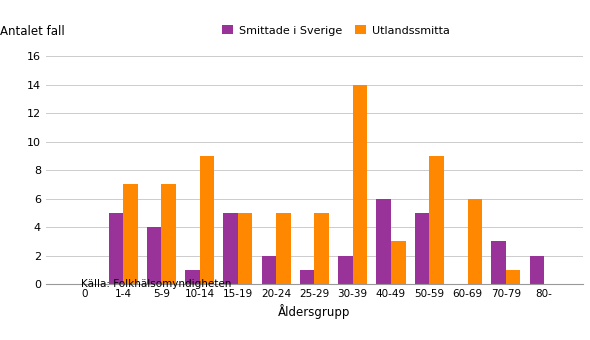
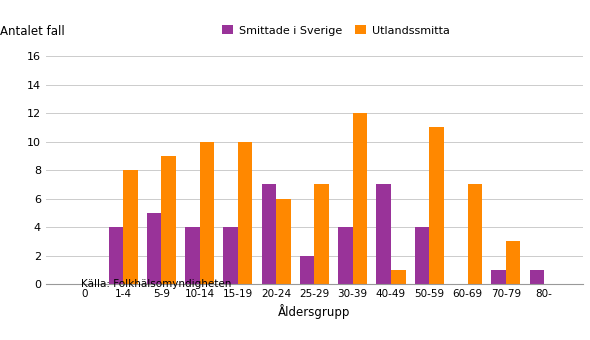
Smittade i Sverige/1-4: 5 -> 4
Utlandssmitta/1-4: 7 -> 8
Smittade i Sverige/5-9: 4 -> 5
Utlandssmitta/5-9: 7 -> 9
Smittade i Sverige/10-14: 1 -> 4
Utlandssmitta/10-14: 9 -> 10
Smittade i Sverige/15-19: 5 -> 4
Utlandssmitta/15-19: 5 -> 10
Smittade i Sverige/20-24: 2 -> 7
Utlandssmitta/20-24: 5 -> 6
Smittade i Sverige/25-29: 1 -> 2
Utlandssmitta/25-29: 5 -> 7
Smittade i Sverige/30-39: 2 -> 4
Utlandssmitta/30-39: 14 -> 12
Smittade i Sverige/40-49: 6 -> 7
Utlandssmitta/40-49: 3 -> 1
Smittade i Sverige/50-59: 5 -> 4
Utlandssmitta/50-59: 9 -> 11
Utlandssmitta/60-69: 6 -> 7
Smittade i Sverige/70-79: 3 -> 1
Utlandssmitta/70-79: 1 -> 3
Smittade i Sverige/80-: 2 -> 1
